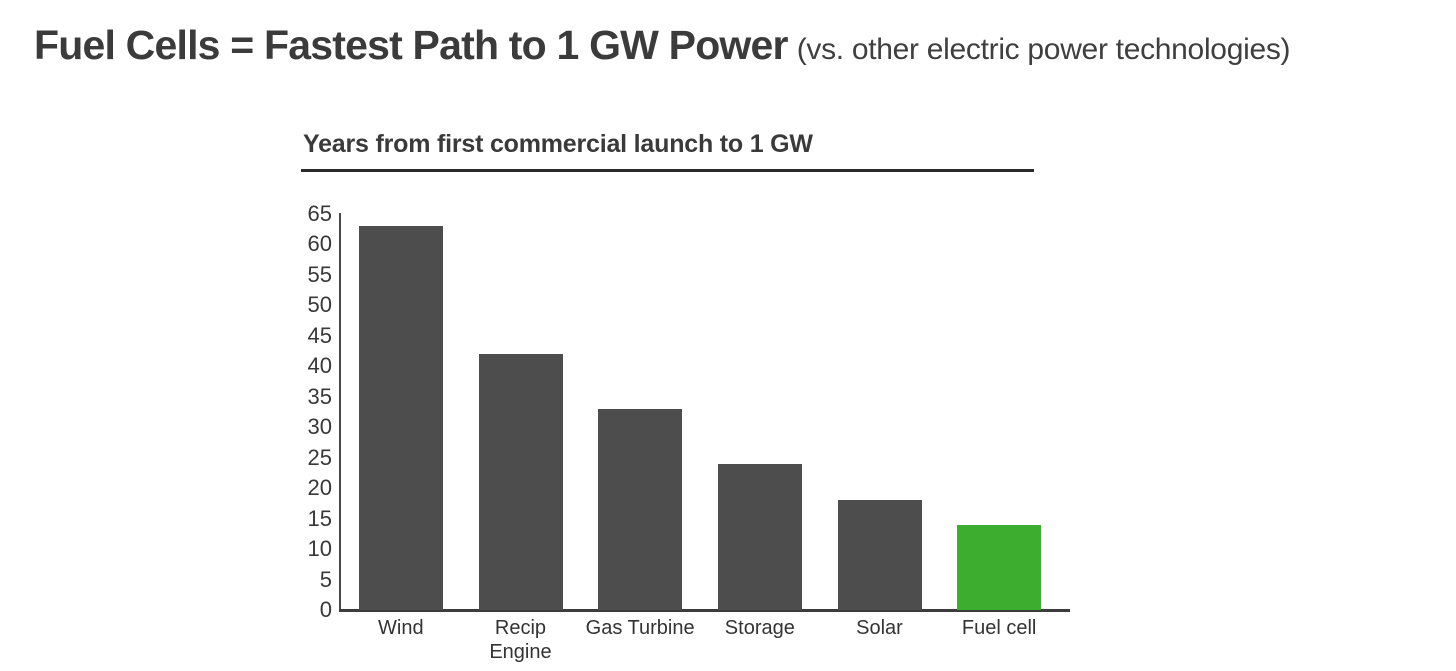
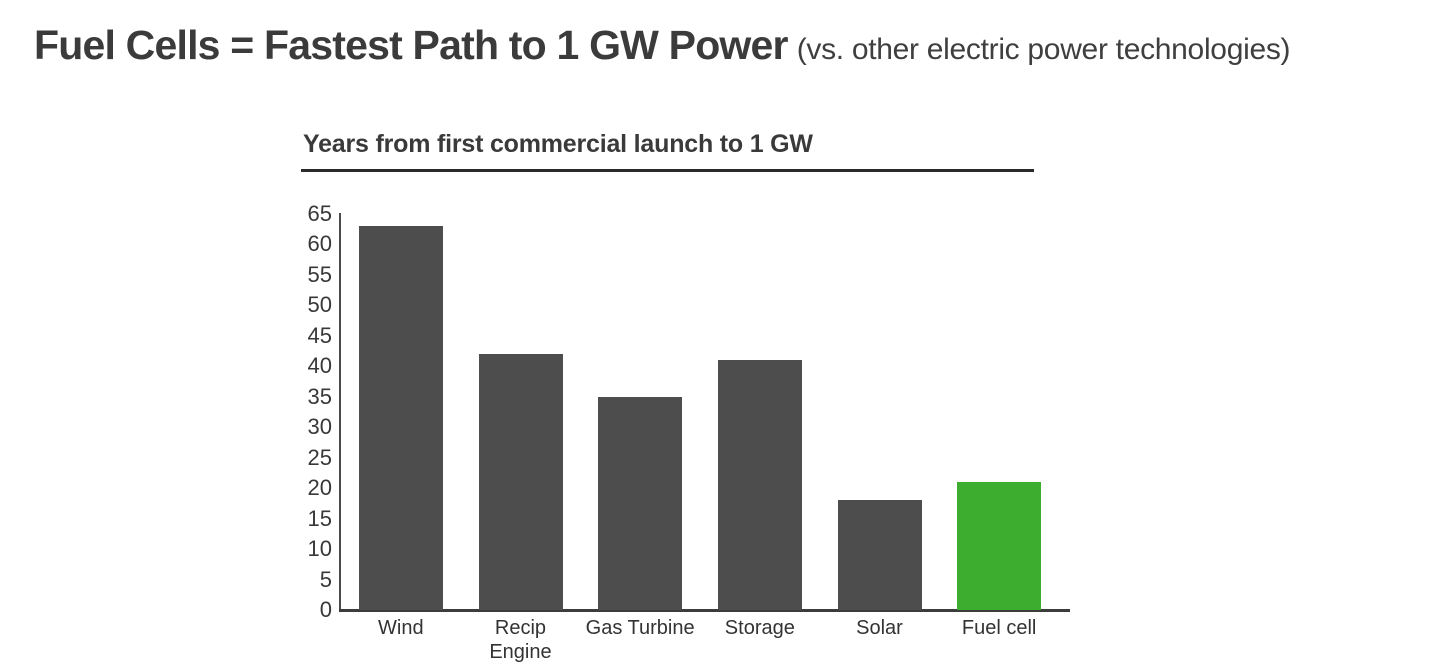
Gas Turbine: 33 -> 35
Storage: 24 -> 41
Fuel cell: 14 -> 21
